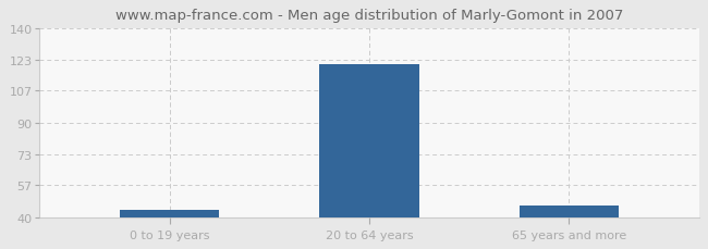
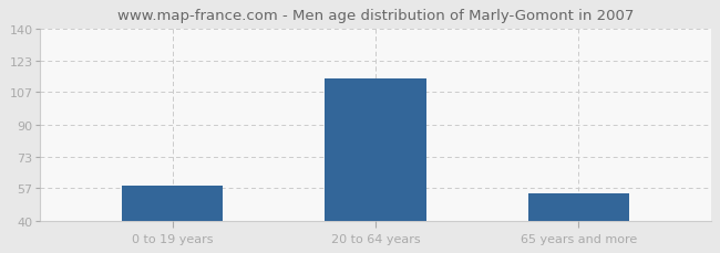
0 to 19 years: 44 -> 58
20 to 64 years: 121 -> 114
65 years and more: 46 -> 54
